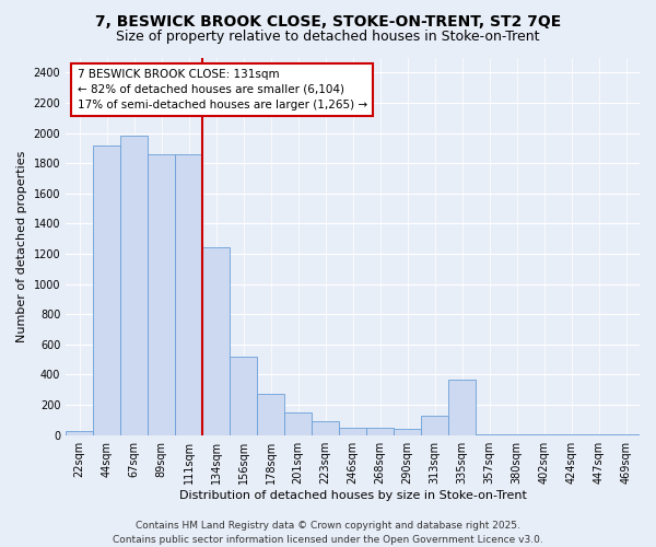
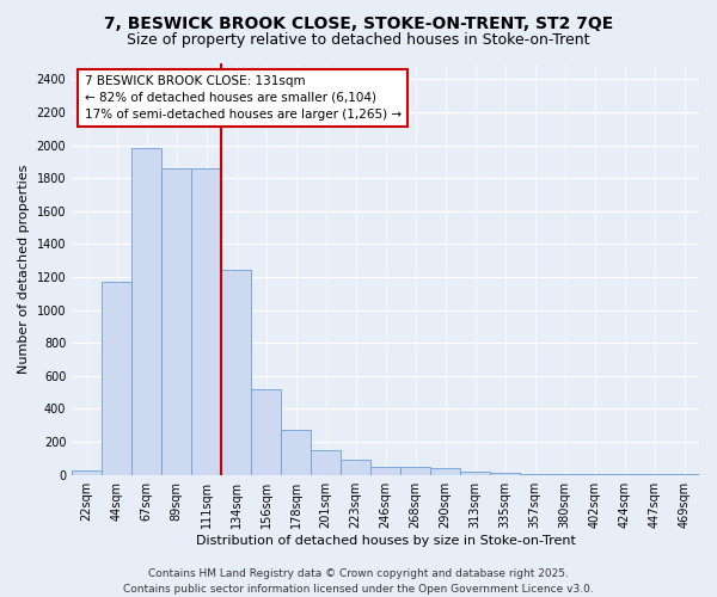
44sqm: 1920 -> 1170
313sqm: 130 -> 20
335sqm: 370 -> 10
